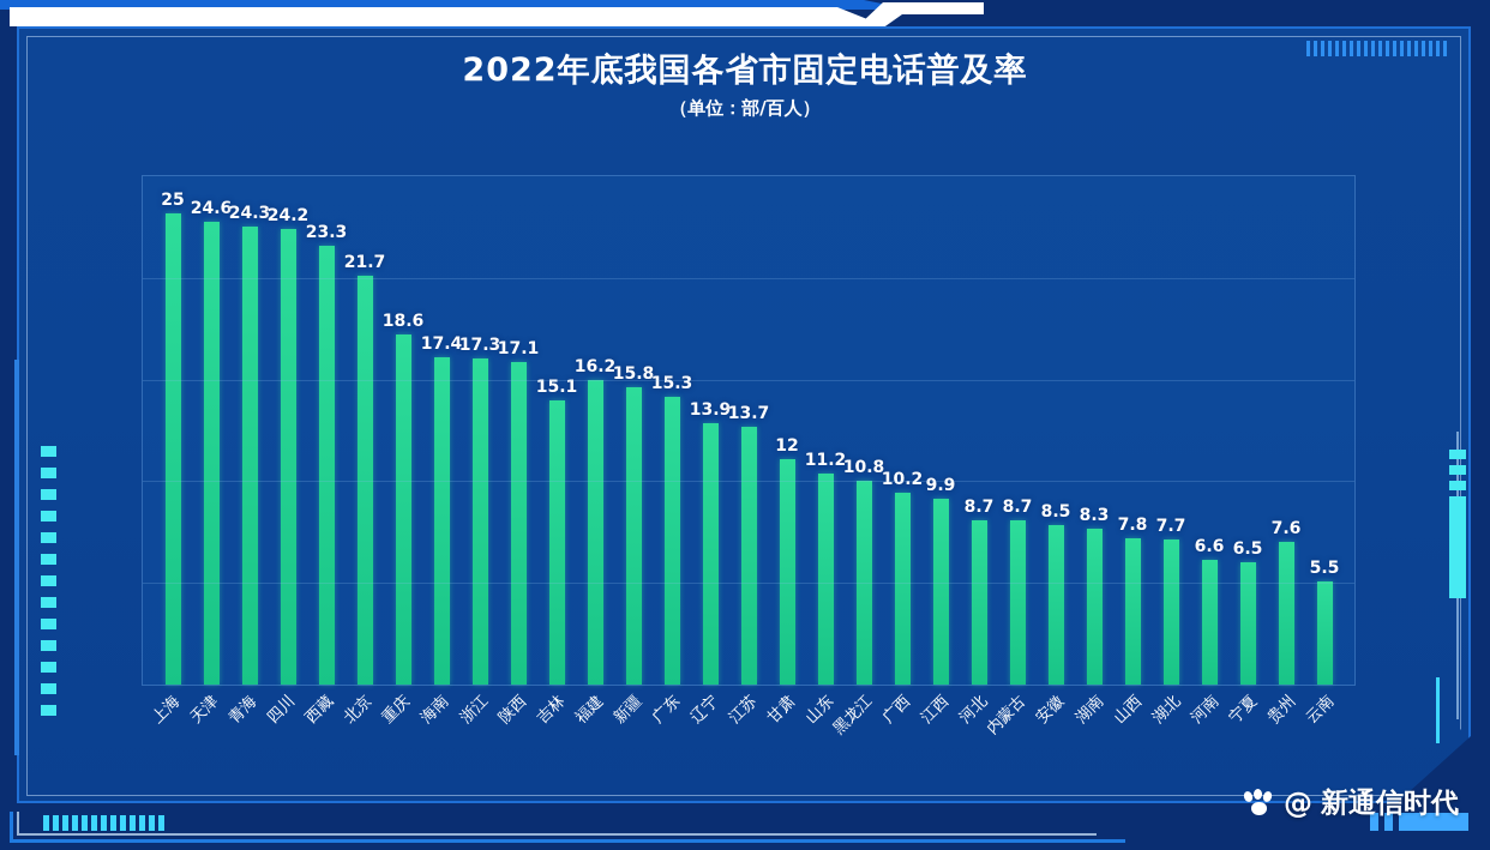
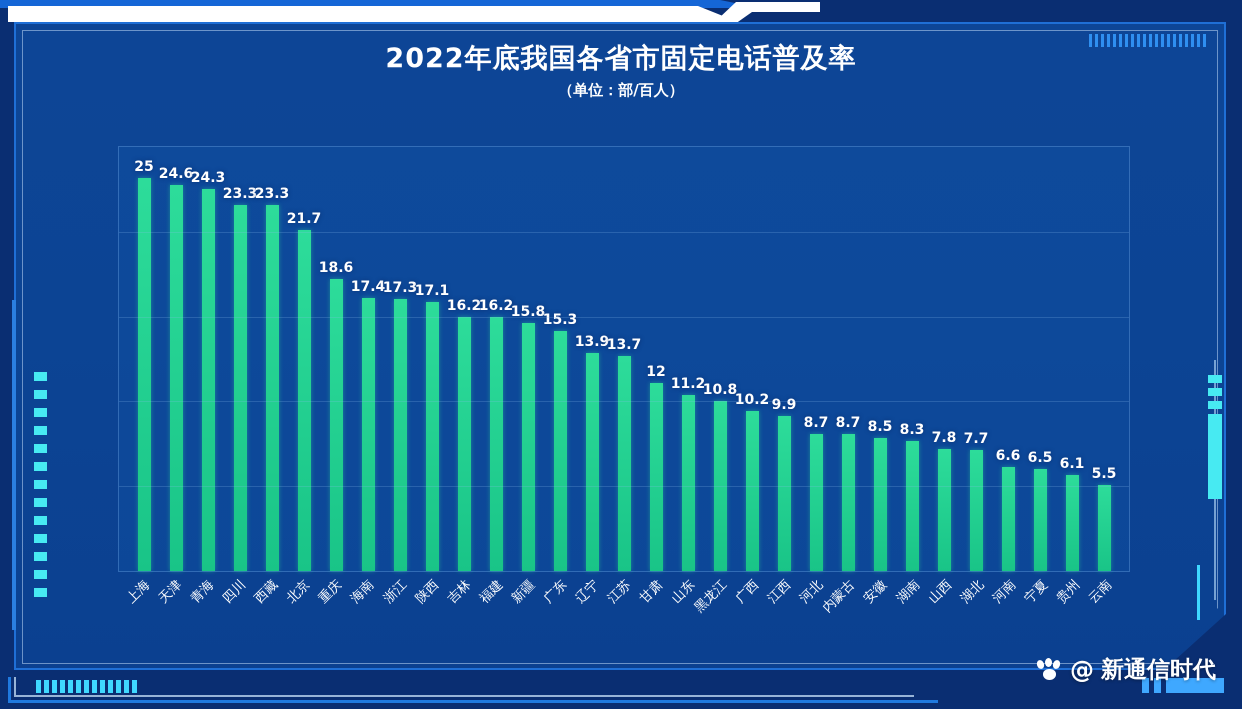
四川: 24.2 -> 23.3
吉林: 15.1 -> 16.2
贵州: 7.6 -> 6.1
